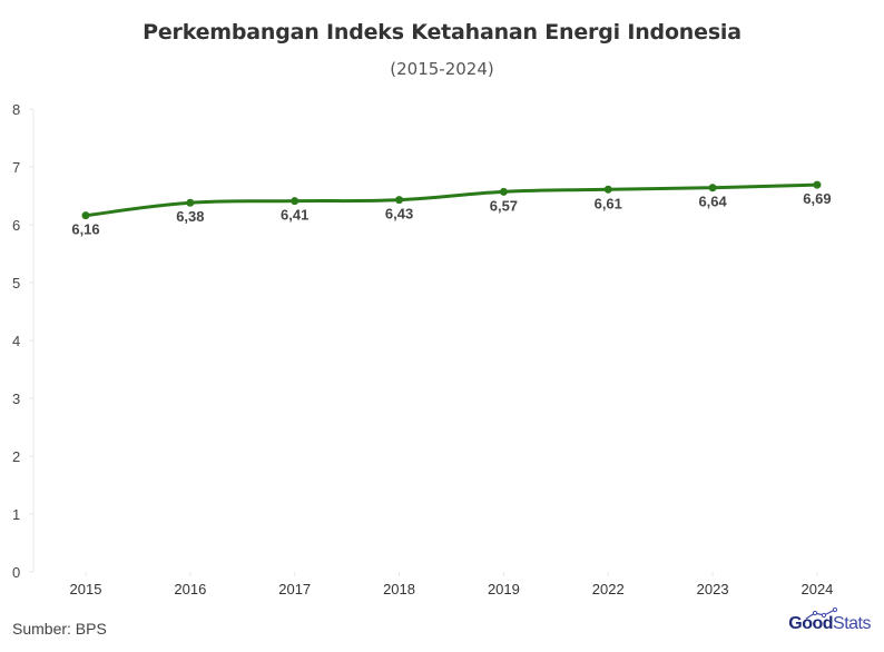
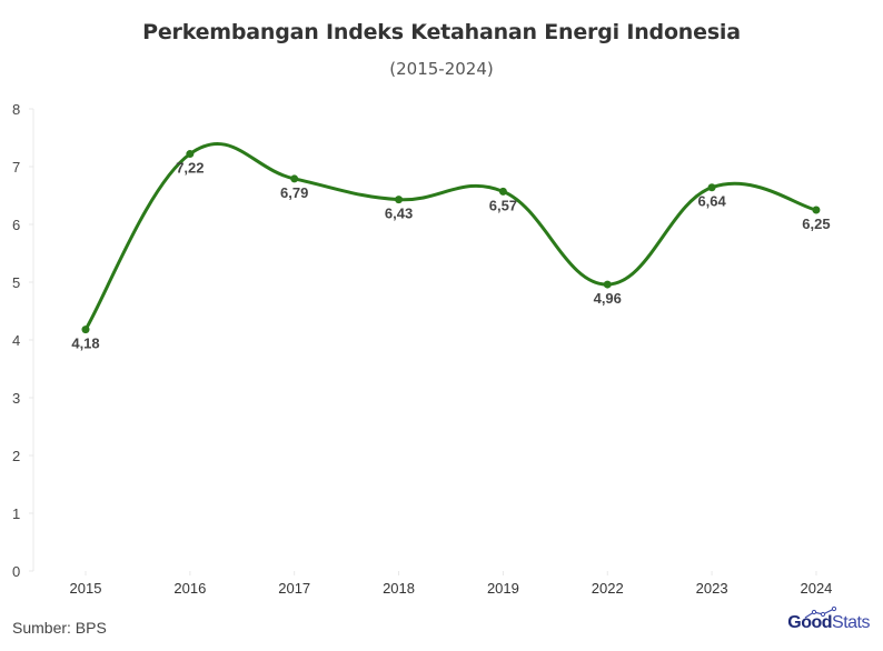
2015: 6,16 -> 4,18
2016: 6,38 -> 7,22
2017: 6,41 -> 6,79
2022: 6,61 -> 4,96
2024: 6,69 -> 6,25
